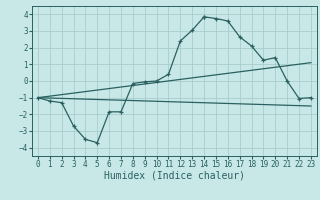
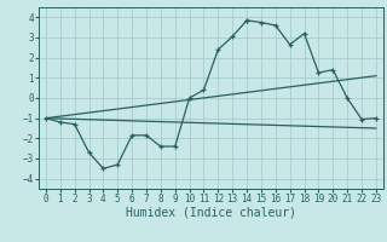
5: -3.7 -> -3.3
8: -0.1 -> -2.4
9: -0.1 -> -2.4
18: 2.1 -> 3.2
